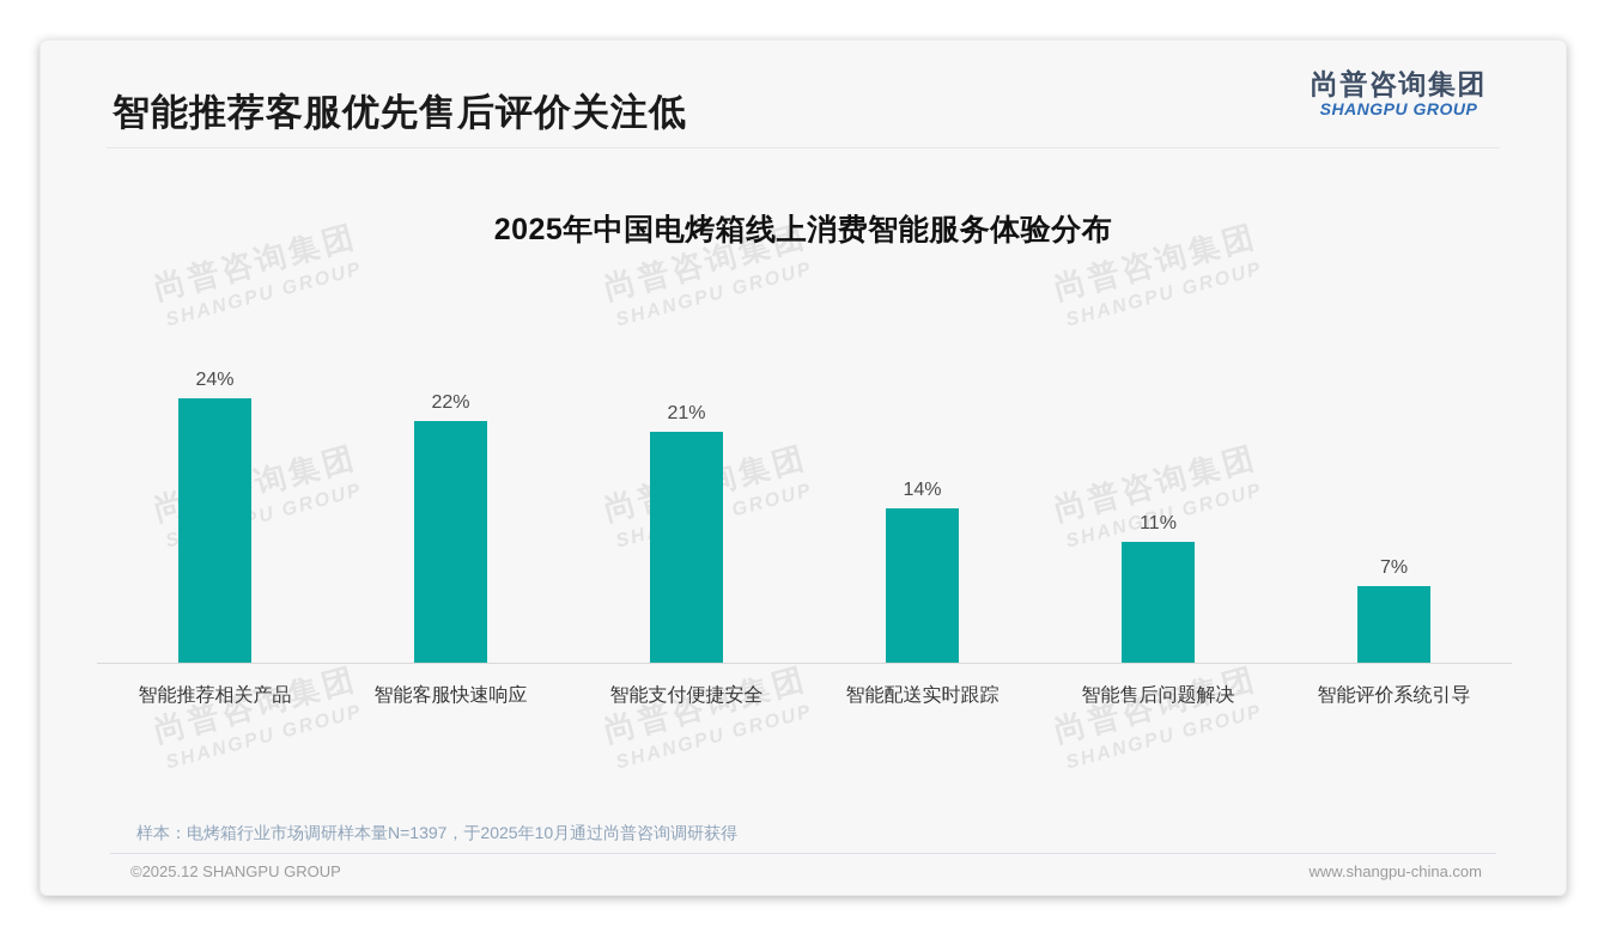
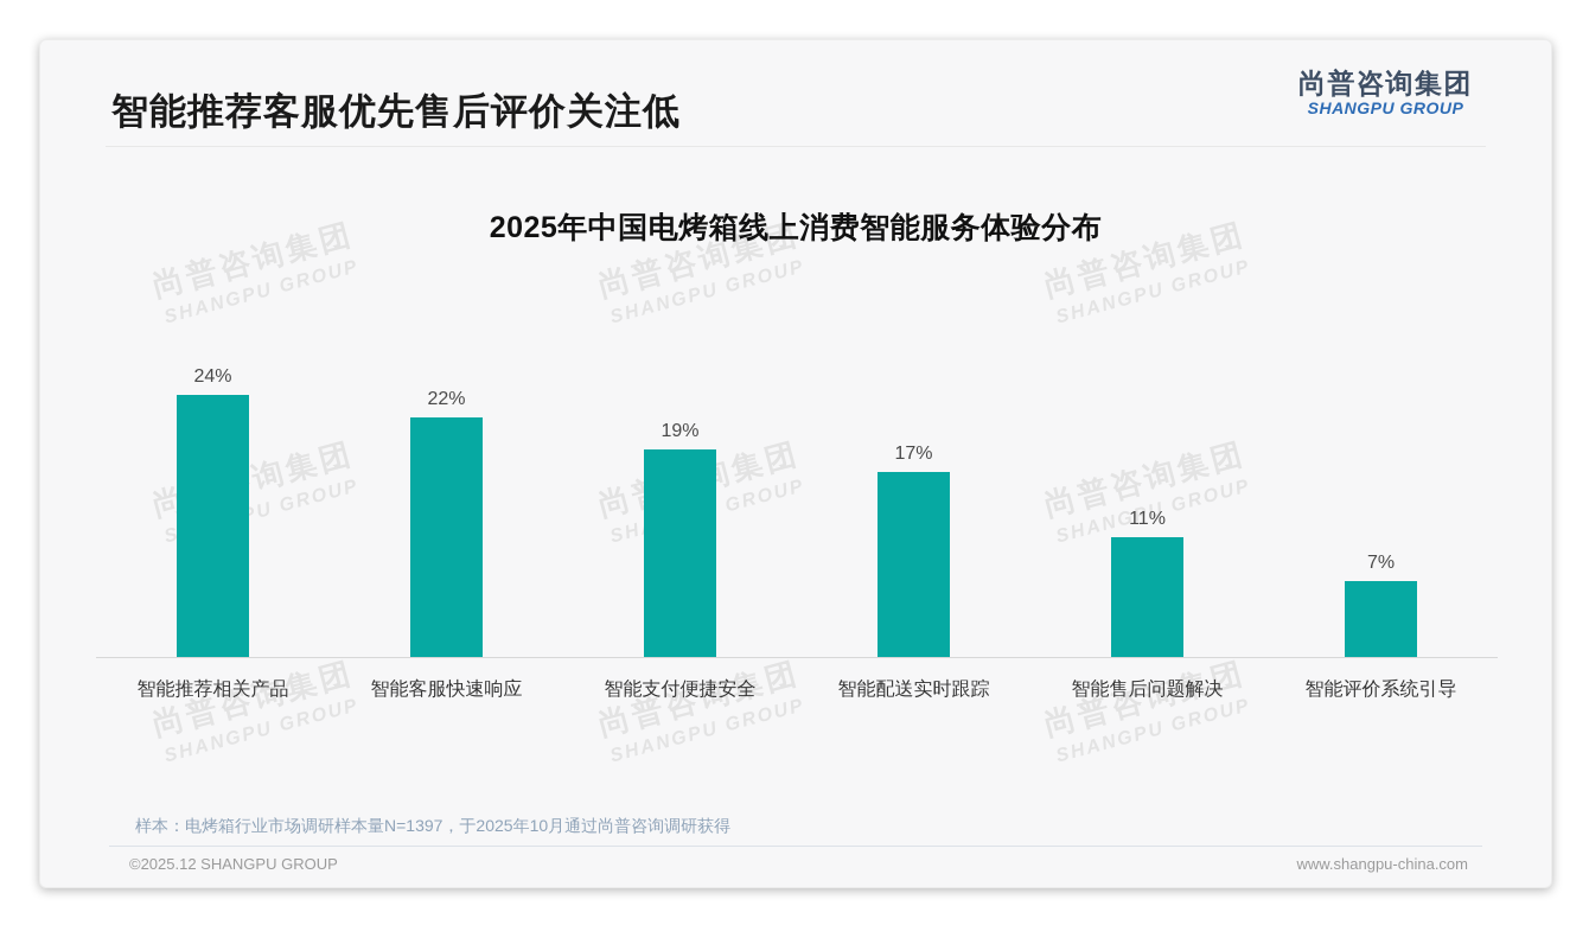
智能支付便捷安全: 21% -> 19%
智能配送实时跟踪: 14% -> 17%
